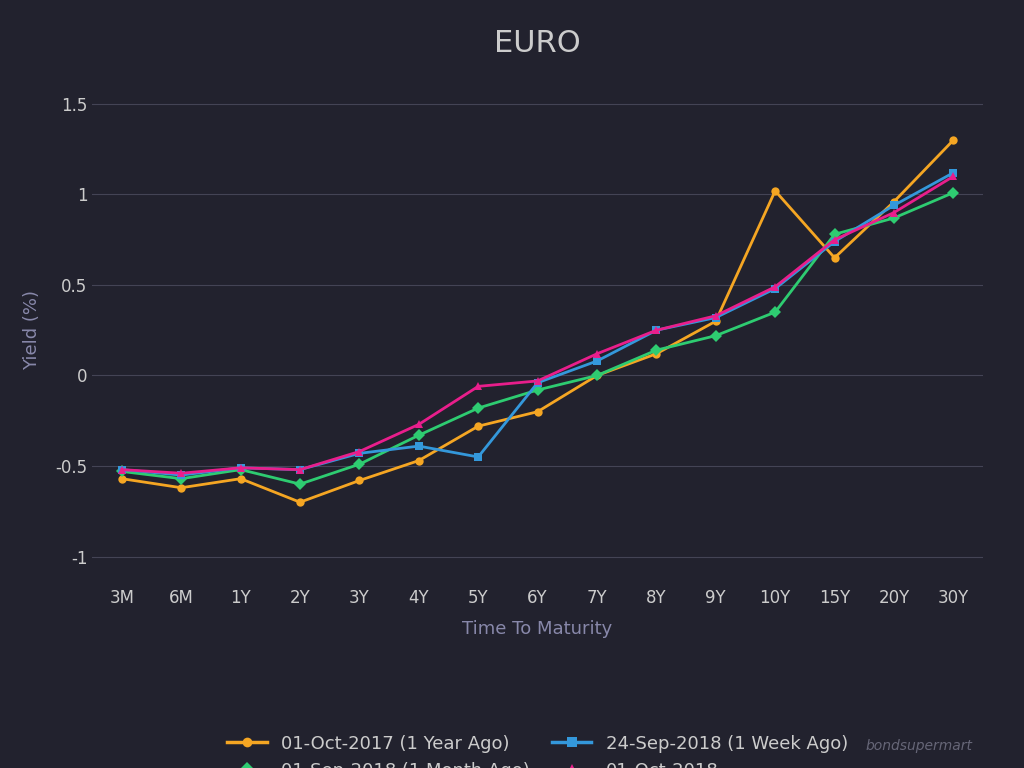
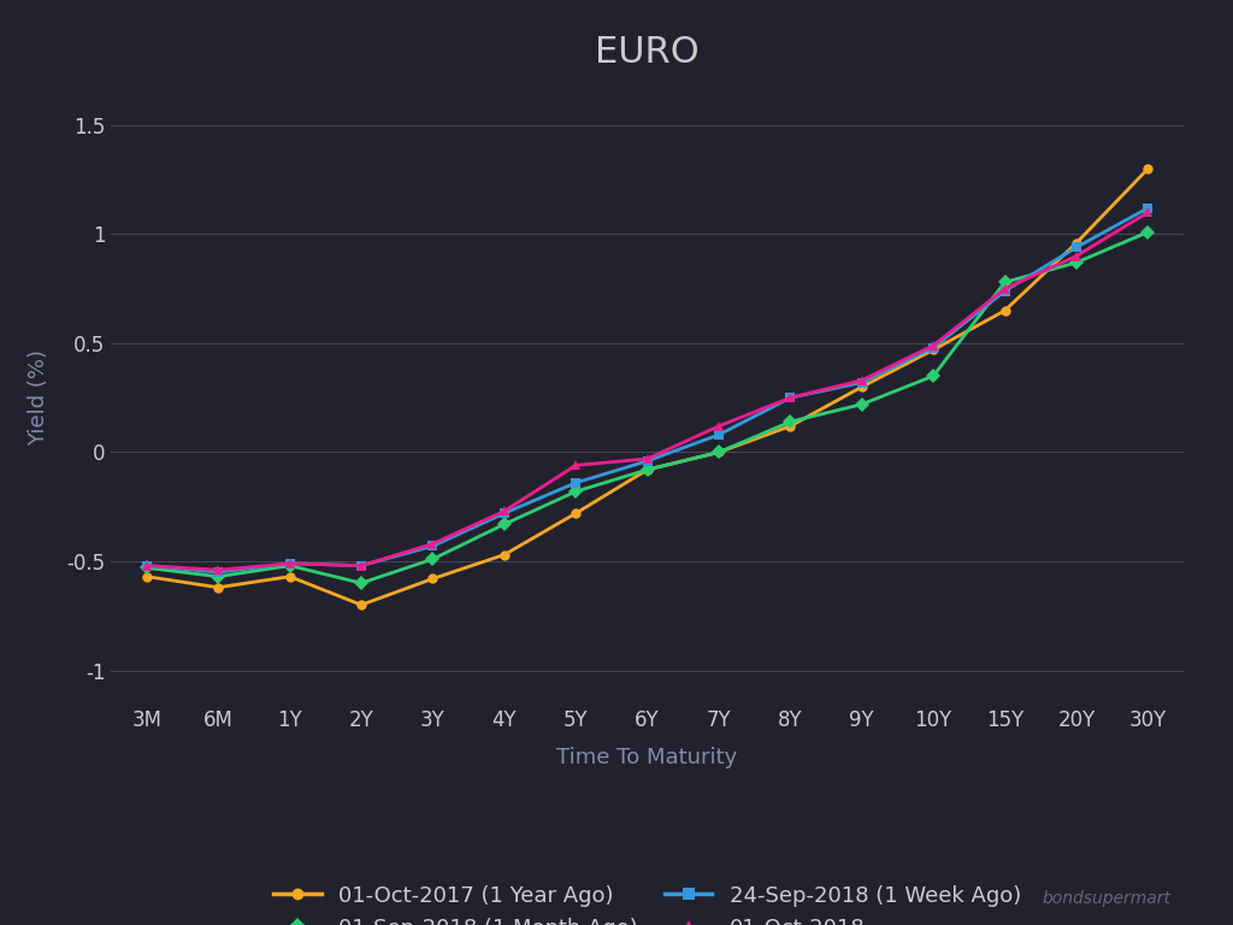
24-Sep-2018 (1 Week Ago)/4Y: -0.39 -> -0.28
24-Sep-2018 (1 Week Ago)/5Y: -0.45 -> -0.14
01-Oct-2017 (1 Year Ago)/6Y: -0.20 -> -0.08
01-Oct-2017 (1 Year Ago)/10Y: 1.02 -> 0.47
